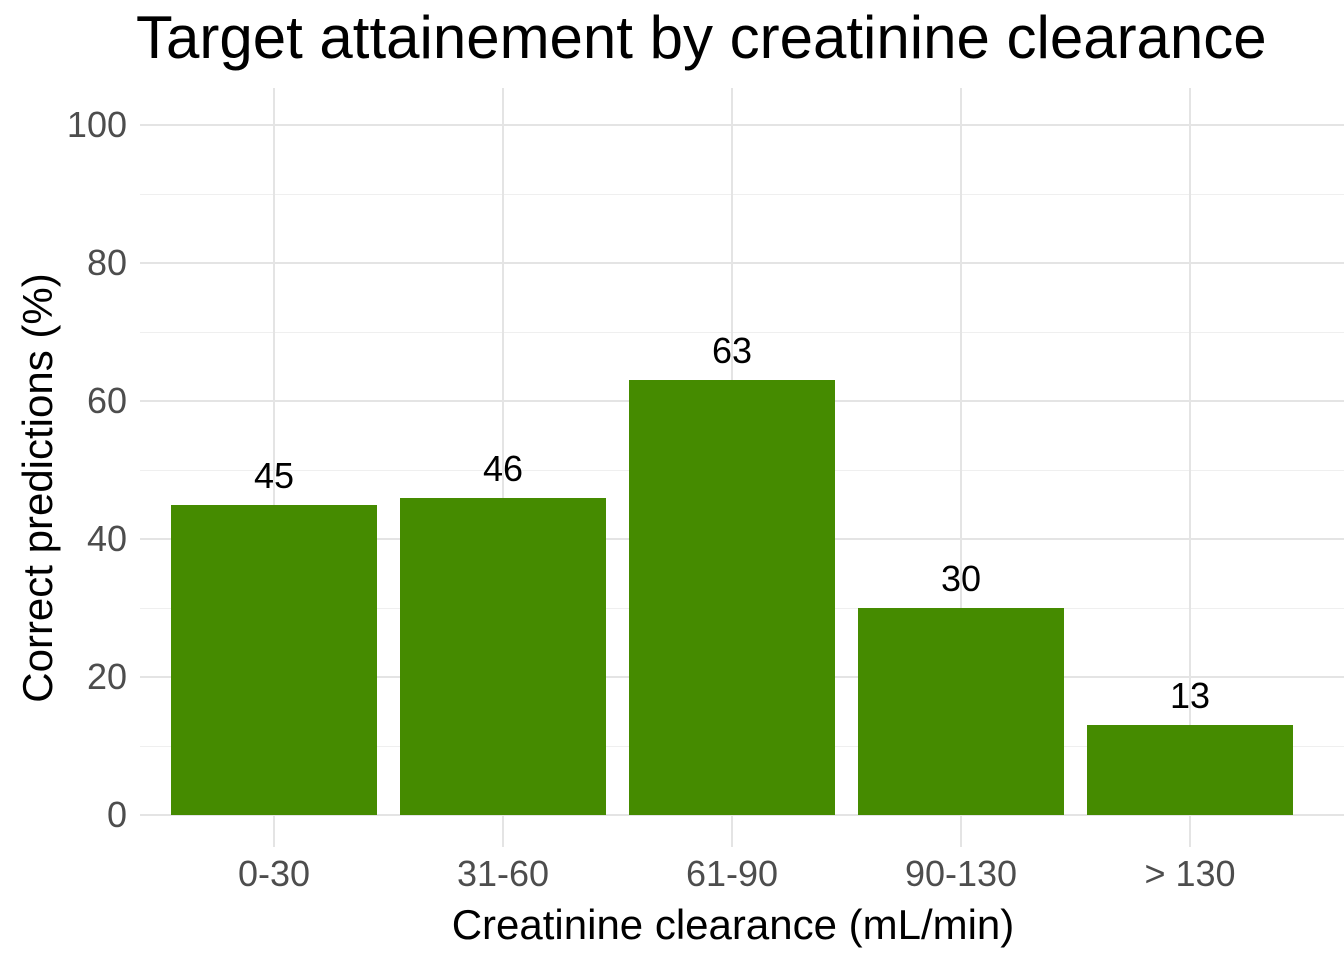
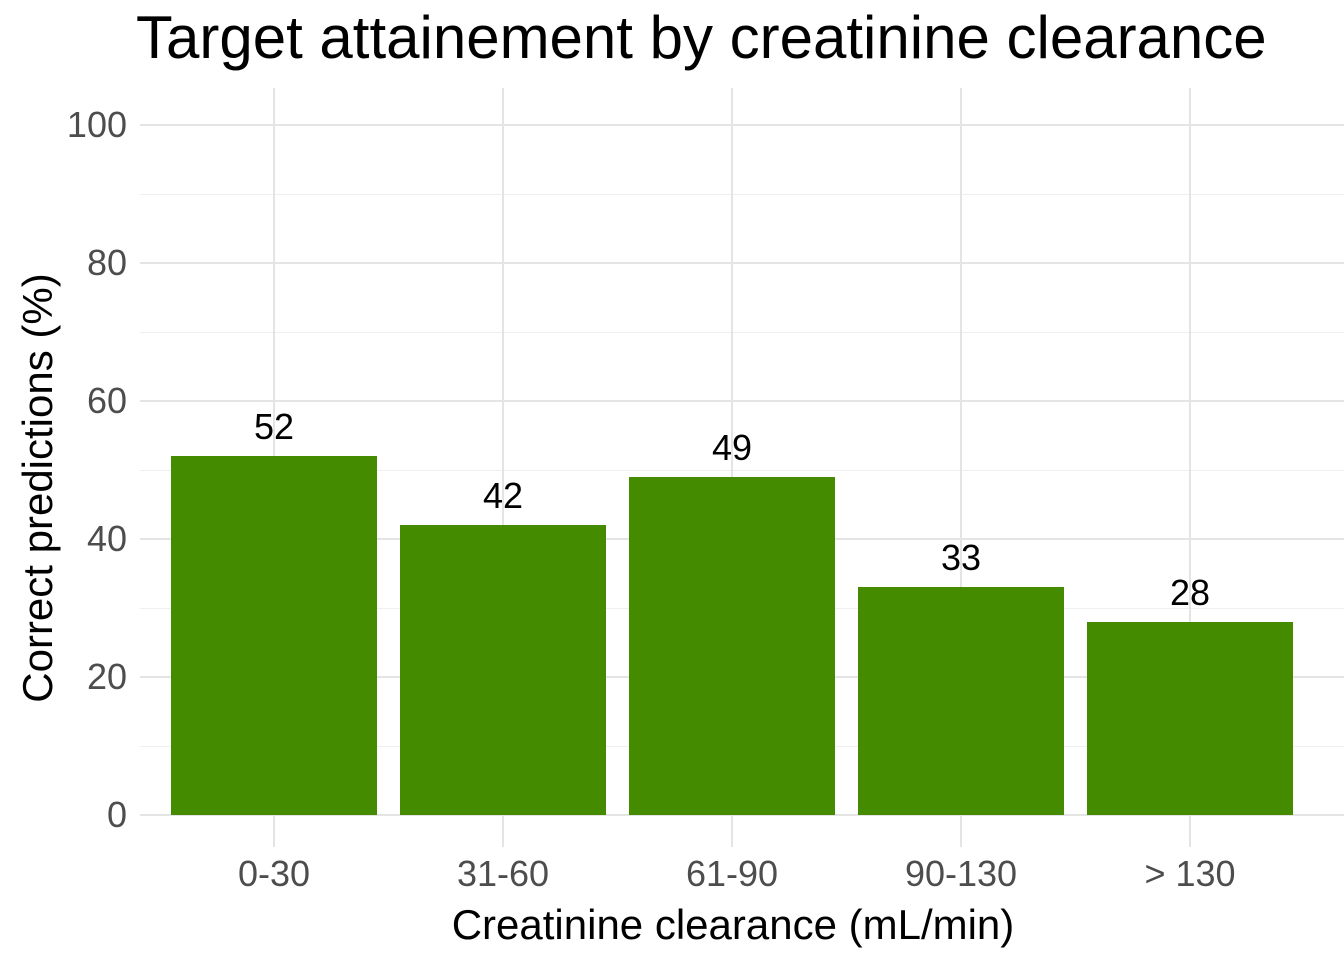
0-30: 45 -> 52
31-60: 46 -> 42
61-90: 63 -> 49
90-130: 30 -> 33
> 130: 13 -> 28
